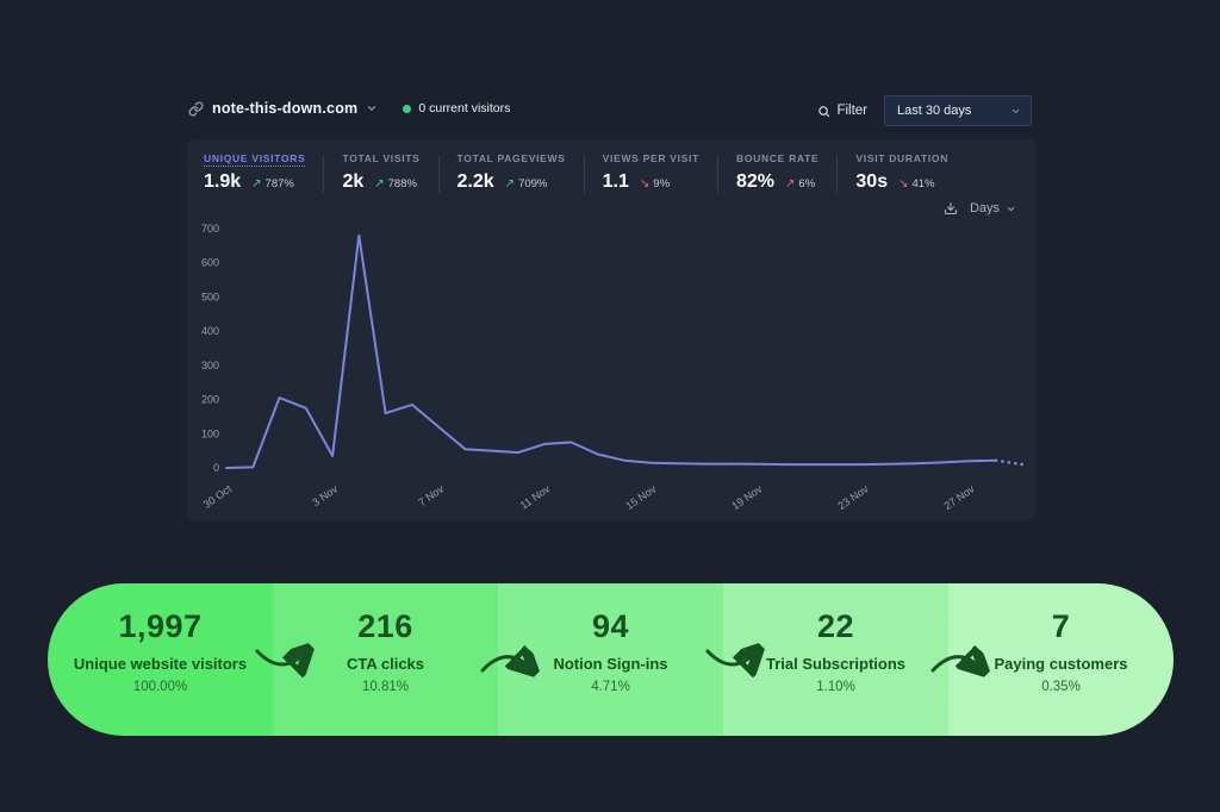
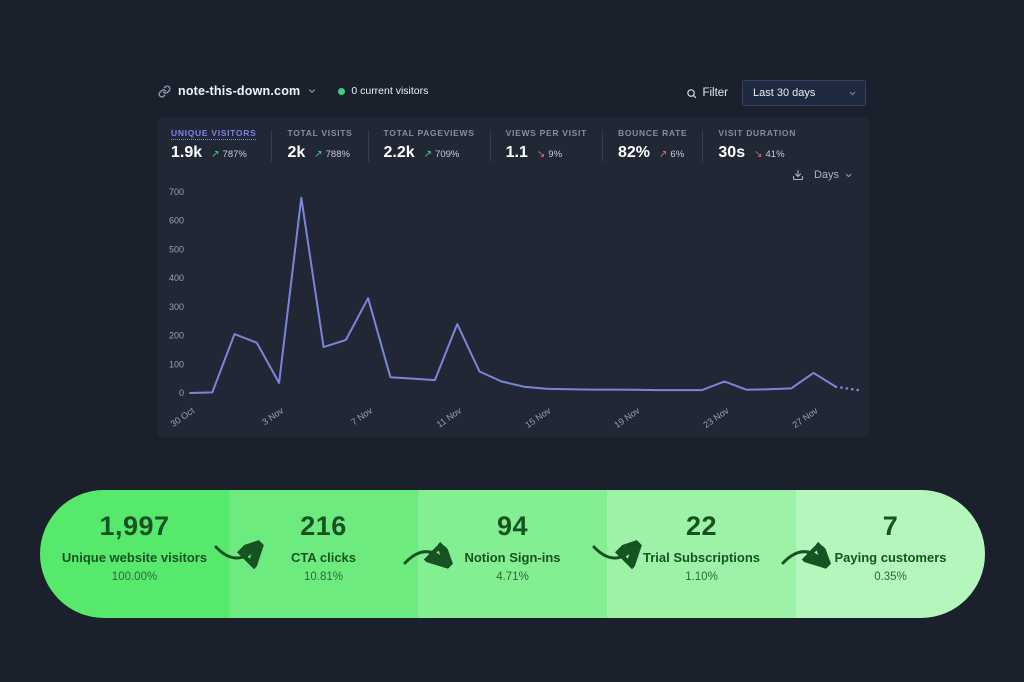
7 Nov: 120 -> 330
11 Nov: 70 -> 240
23 Nov: 10 -> 40
27 Nov: 20 -> 70
